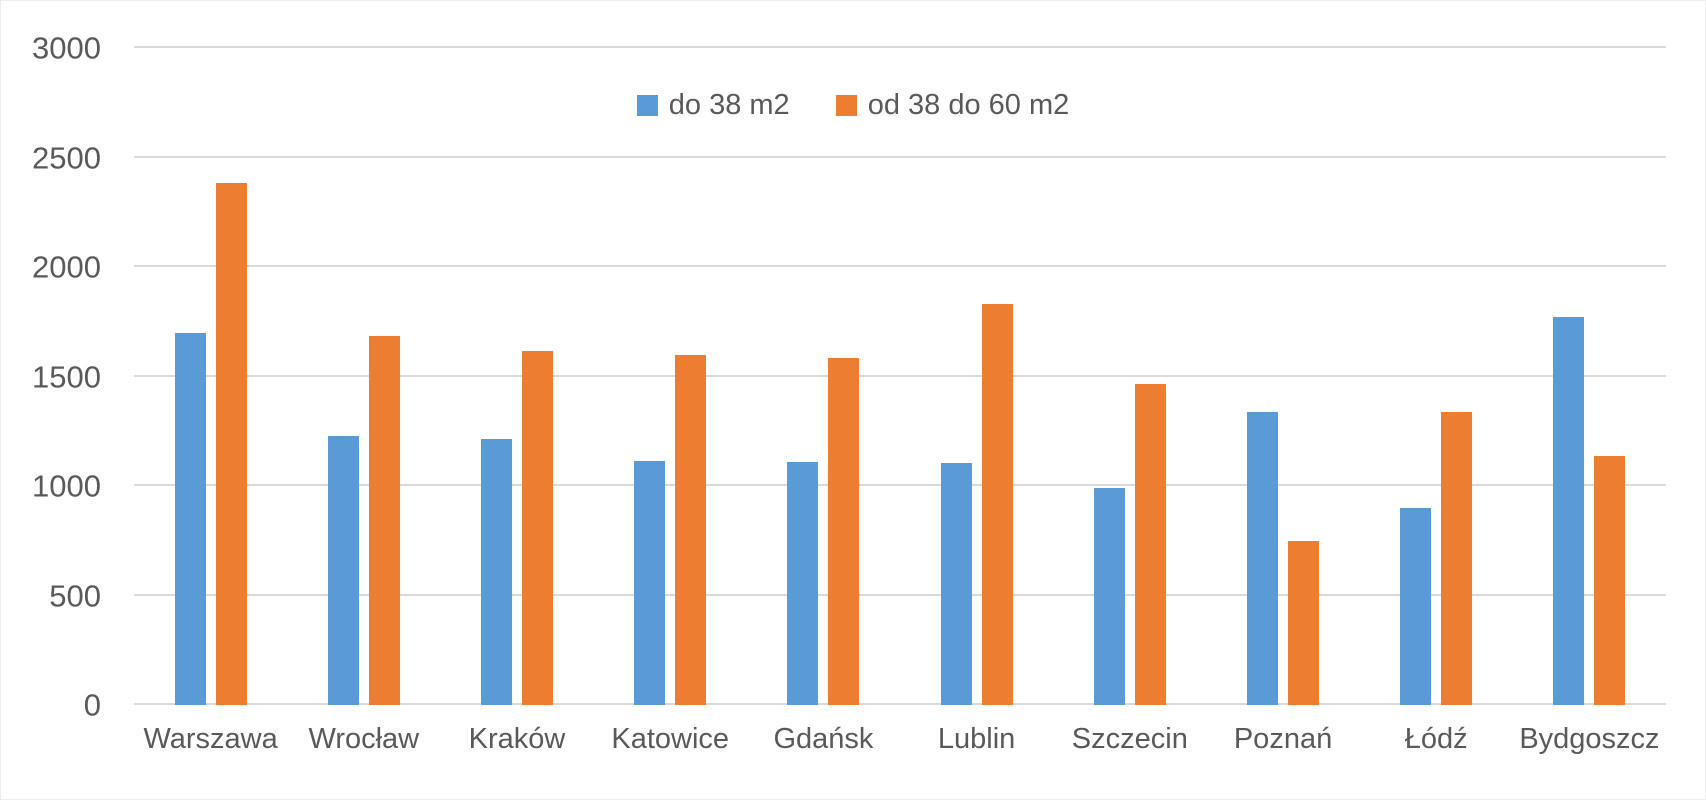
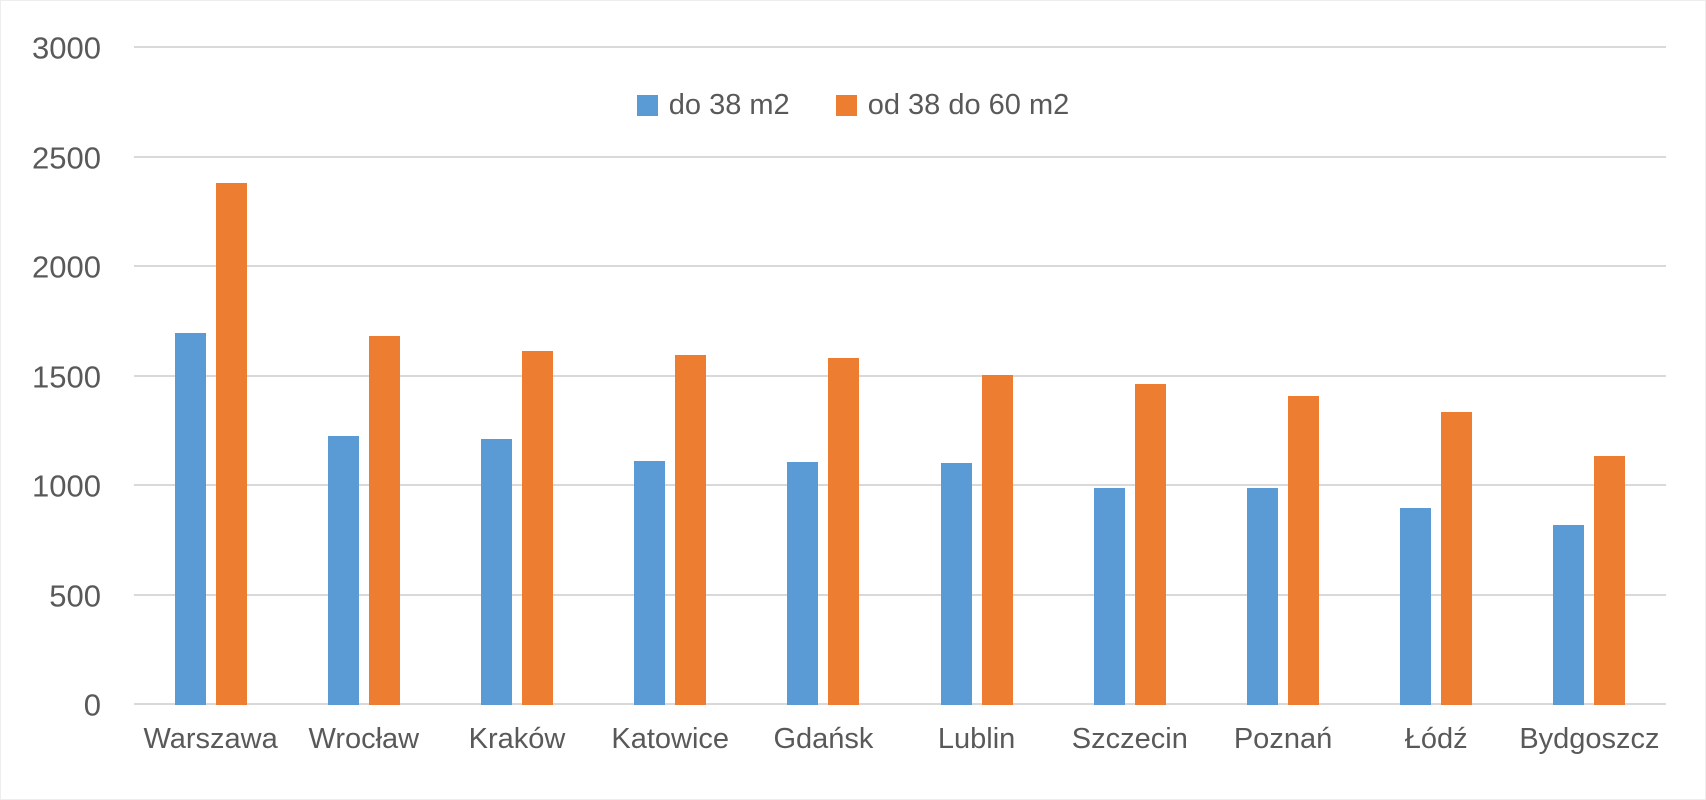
od 38 do 60 m2/Lublin: 1830 -> 1500
do 38 m2/Poznań: 1340 -> 990
od 38 do 60 m2/Poznań: 750 -> 1410
do 38 m2/Bydgoszcz: 1770 -> 820
